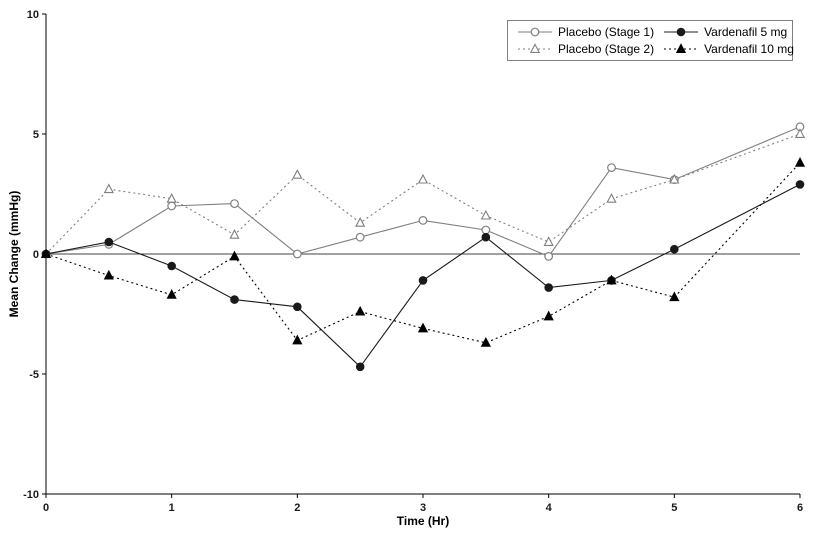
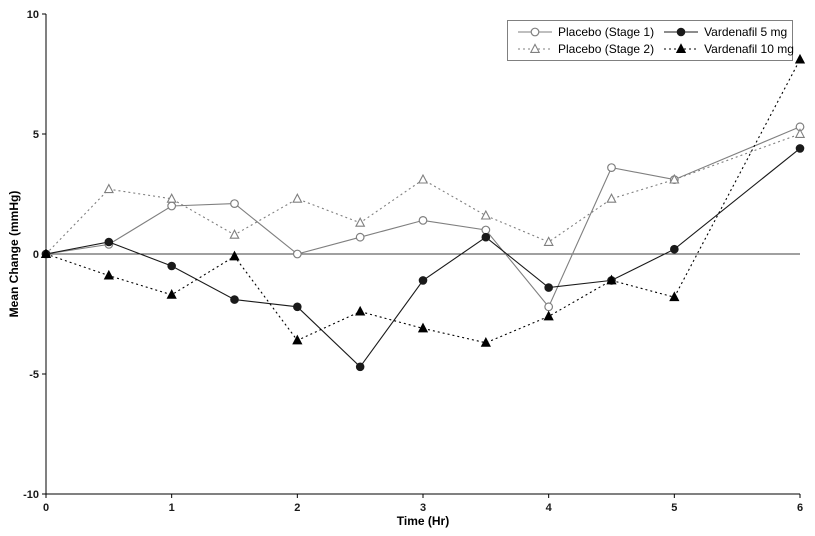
Placebo (Stage 2)/2: 3.3 -> 2.3
Placebo (Stage 1)/4: -0.1 -> -2.2
Vardenafil 5 mg/6: 2.9 -> 4.4
Vardenafil 10 mg/6: 3.8 -> 8.1
